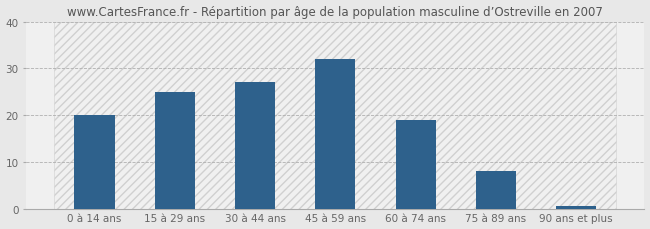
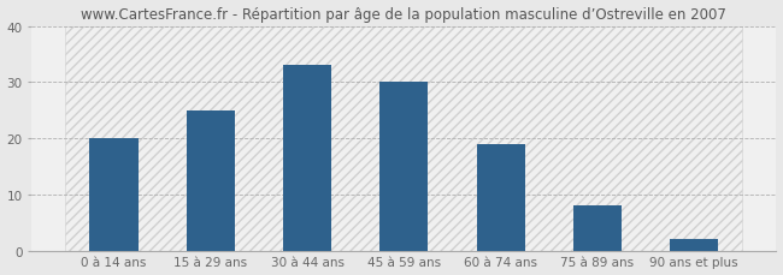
30 à 44 ans: 27.0 -> 33.0
45 à 59 ans: 32.0 -> 30.0
90 ans et plus: 0.5 -> 2.0
